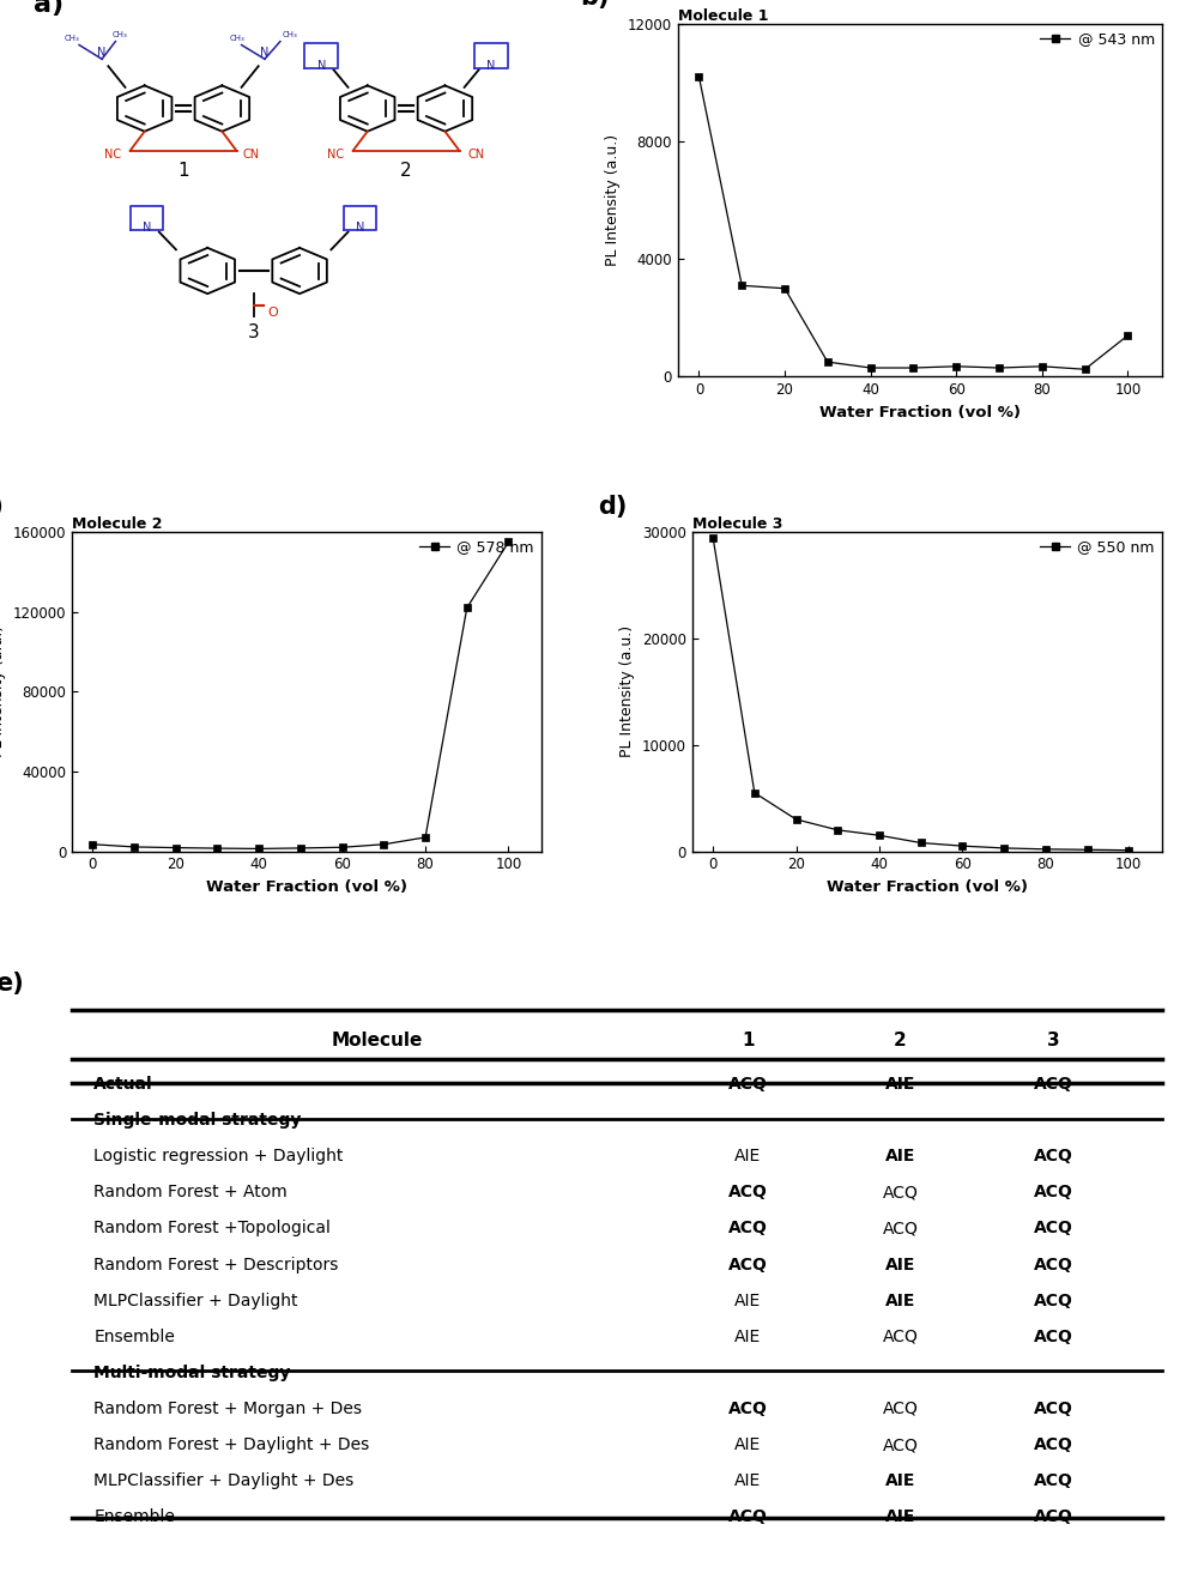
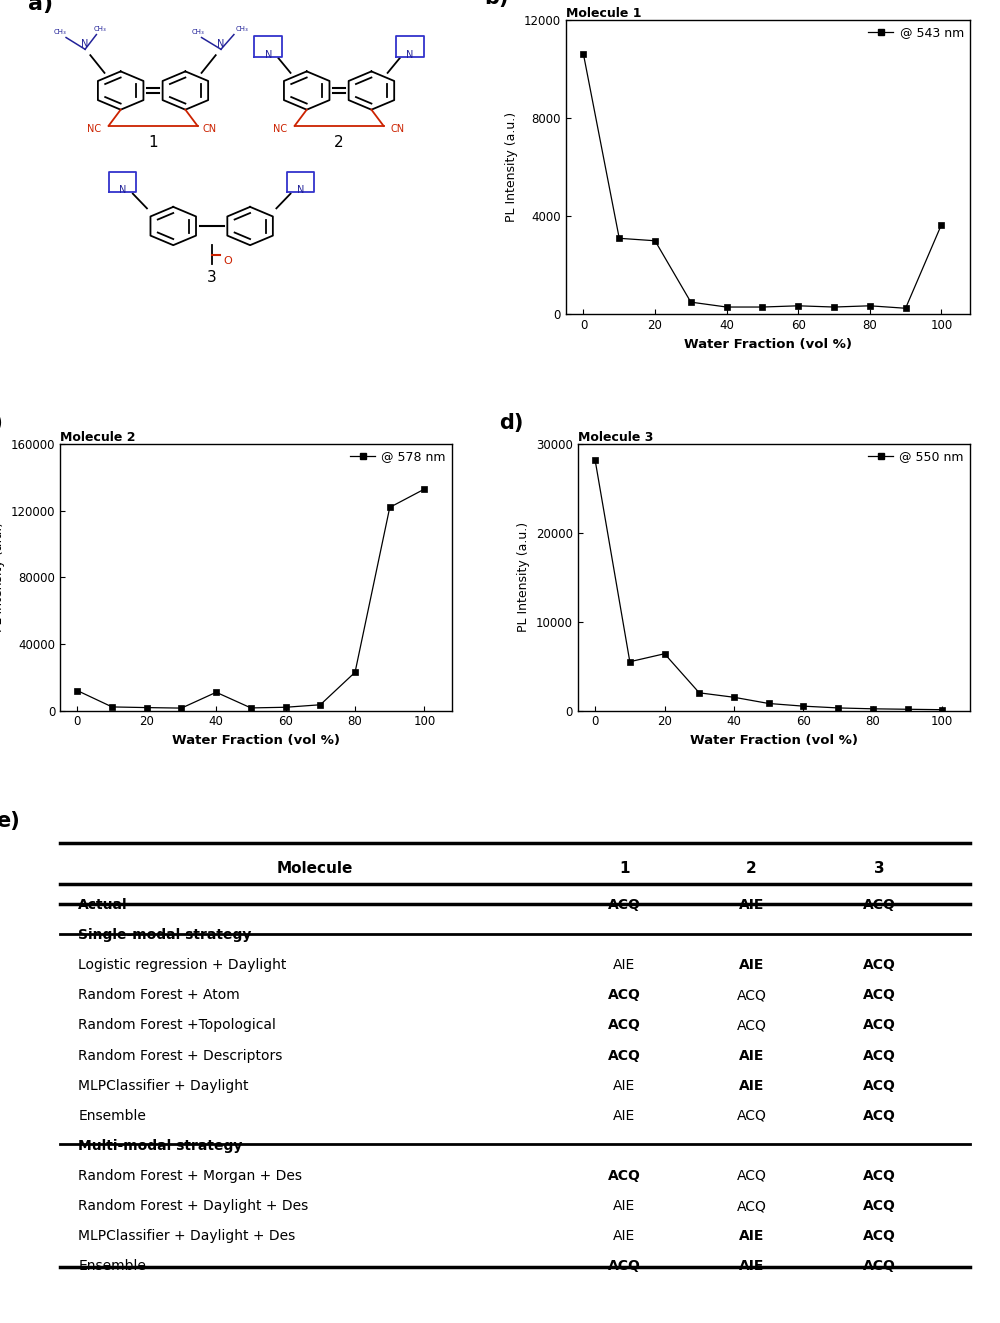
Molecule 1/0: 10200 -> 10600
Molecule 1/100: 1400 -> 3650
Molecule 2/0: 4000 -> 12000
Molecule 2/40: 1000 -> 11000
Molecule 2/80: 7000 -> 23000
Molecule 2/100: 155000 -> 133000
Molecule 3/0: 29500 -> 28200
Molecule 3/20: 3000 -> 6400
